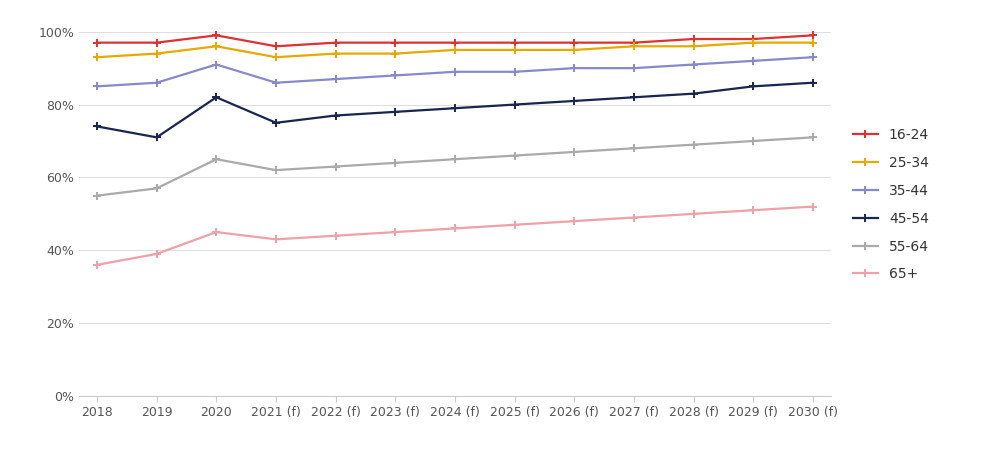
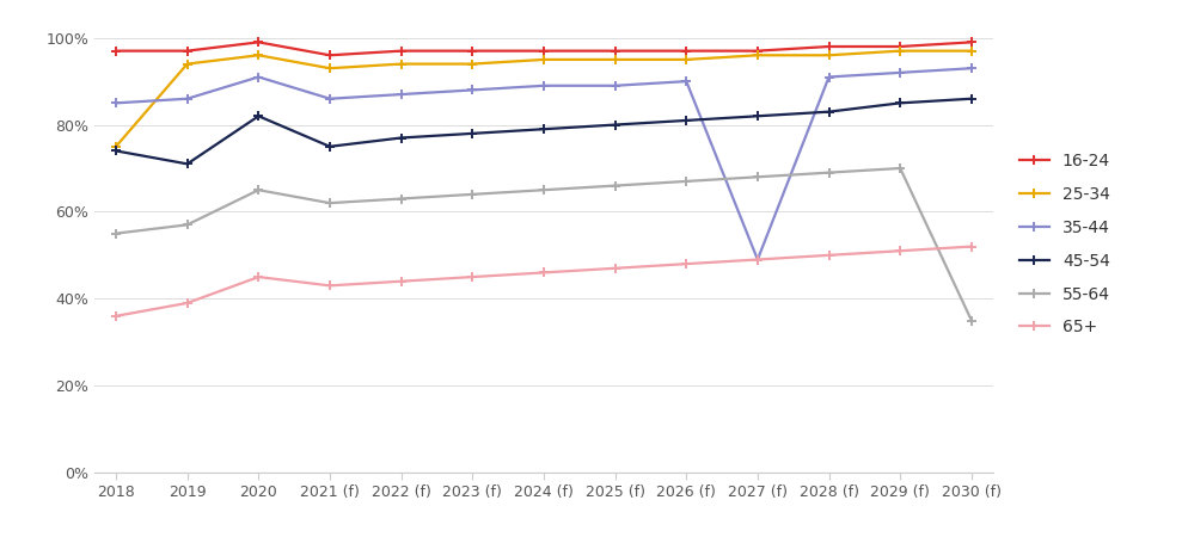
25-34/2018: 93% -> 75%
35-44/2027 (f): 90% -> 49%
55-64/2030 (f): 71% -> 35%
